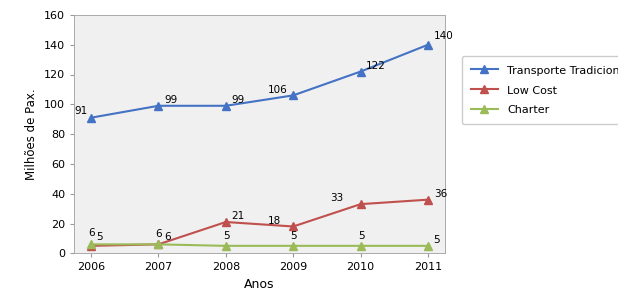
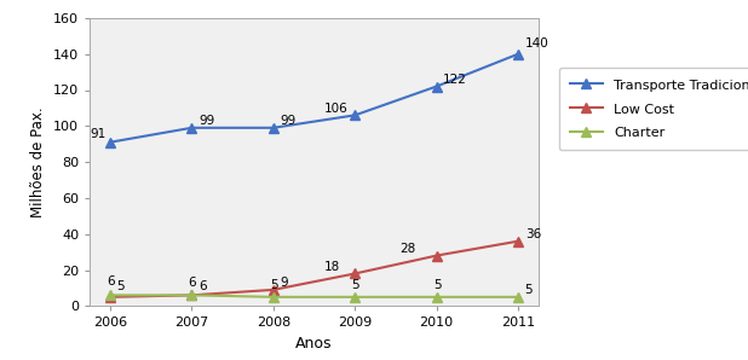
Low Cost/2008: 21 -> 9
Low Cost/2010: 33 -> 28
